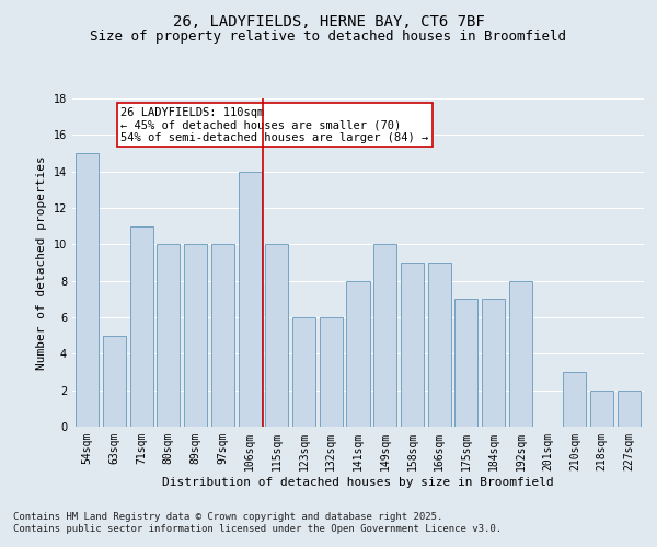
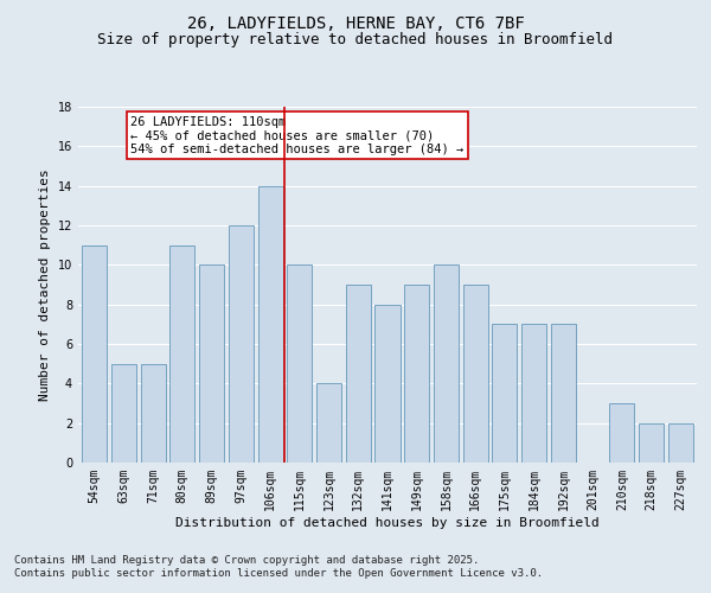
54sqm: 15 -> 11
71sqm: 11 -> 5
80sqm: 10 -> 11
97sqm: 10 -> 12
123sqm: 6 -> 4
132sqm: 6 -> 9
149sqm: 10 -> 9
158sqm: 9 -> 10
192sqm: 8 -> 7
